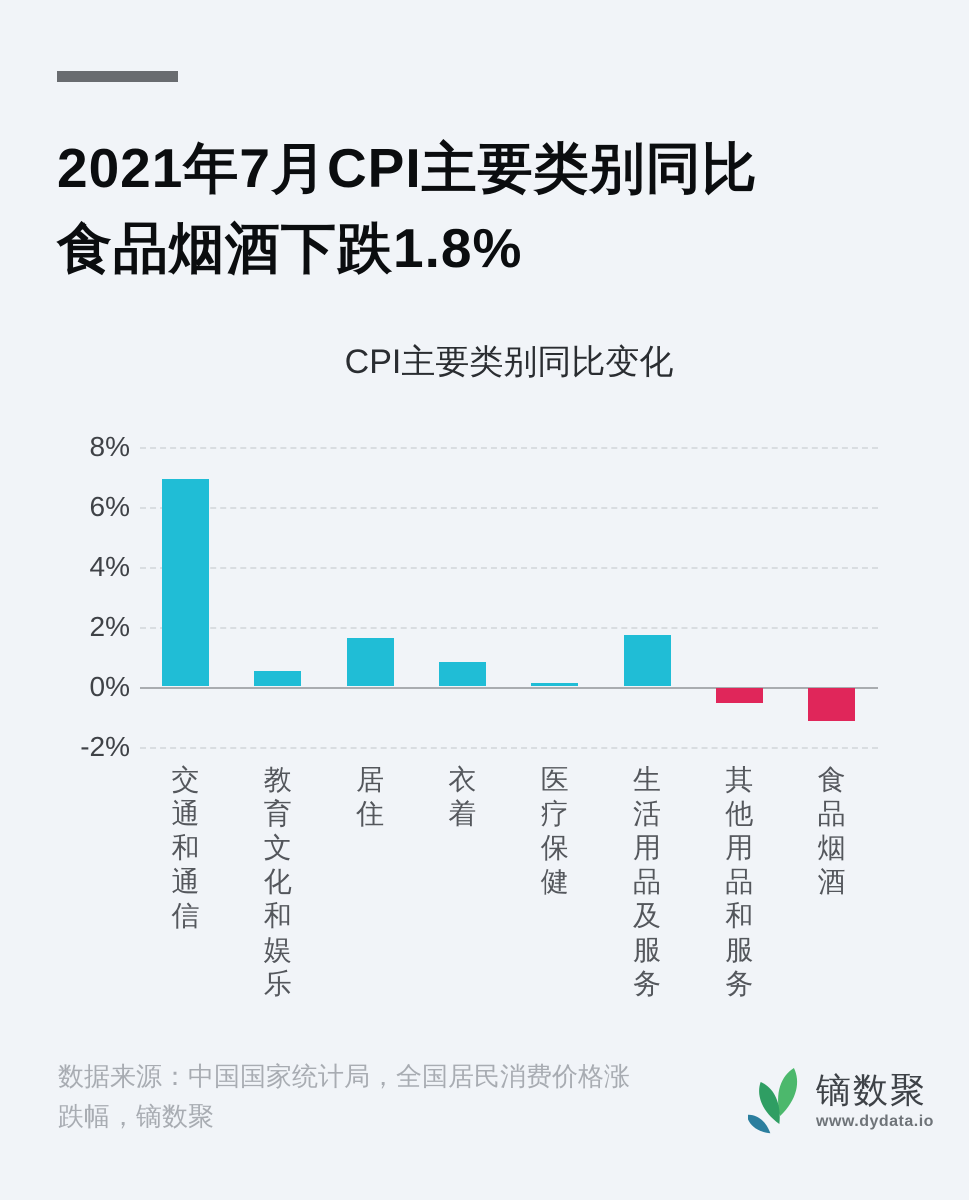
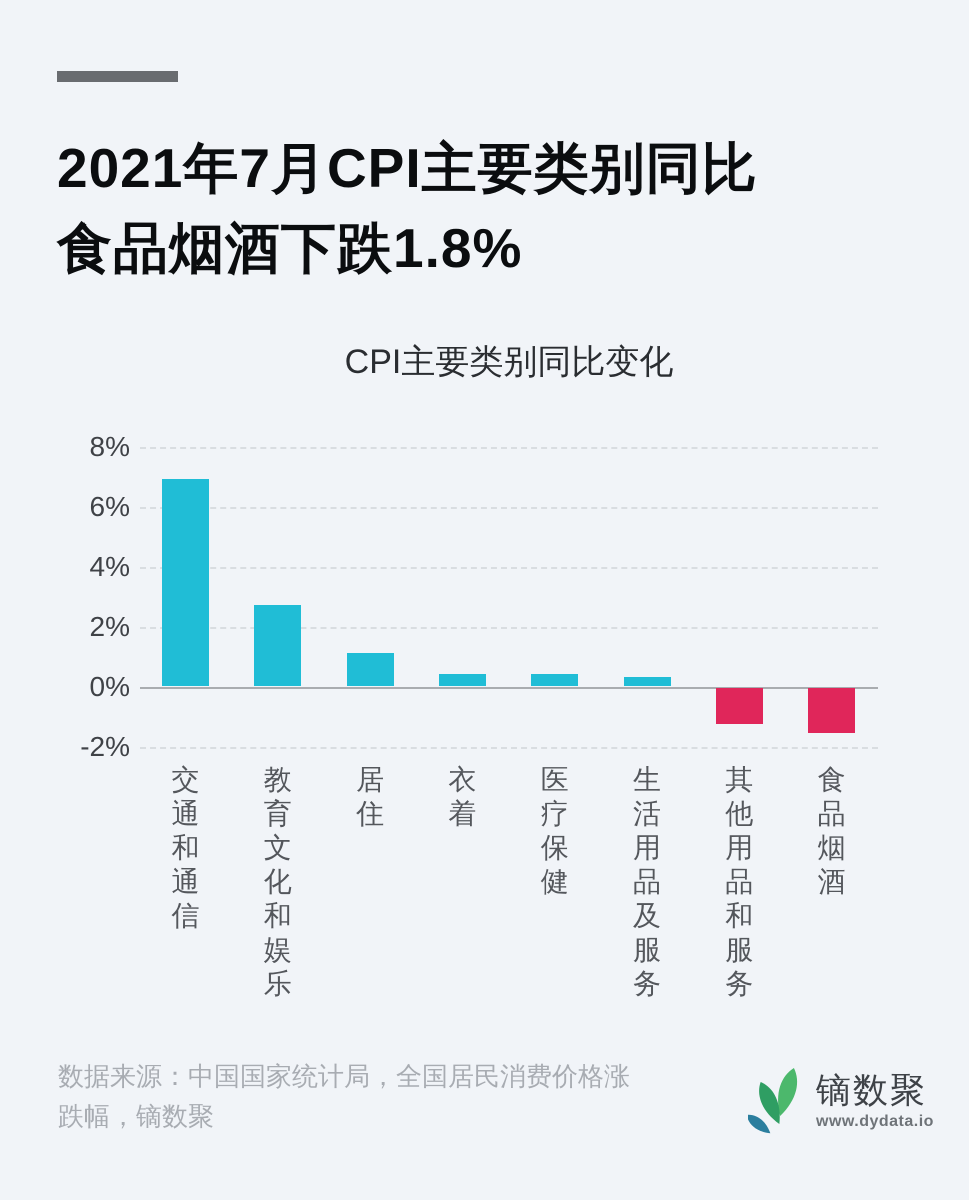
教育文化和娱乐: 0.5% -> 2.7%
居住: 1.6% -> 1.1%
衣着: 0.8% -> 0.4%
医疗保健: 0.1% -> 0.4%
生活用品及服务: 1.7% -> 0.3%
其他用品和服务: -0.5% -> -1.2%
食品烟酒: -1.1% -> -1.5%
